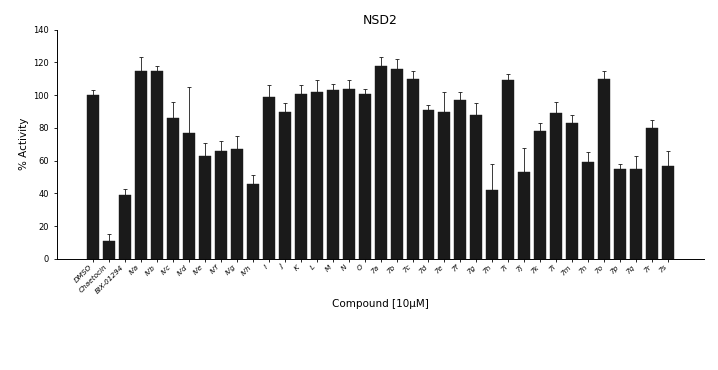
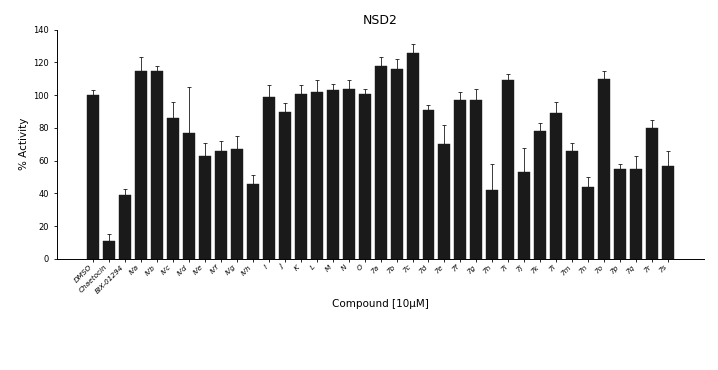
7c: 110 -> 126
7e: 90 -> 70
7g: 88 -> 97
7m: 83 -> 66
7n: 59 -> 44
